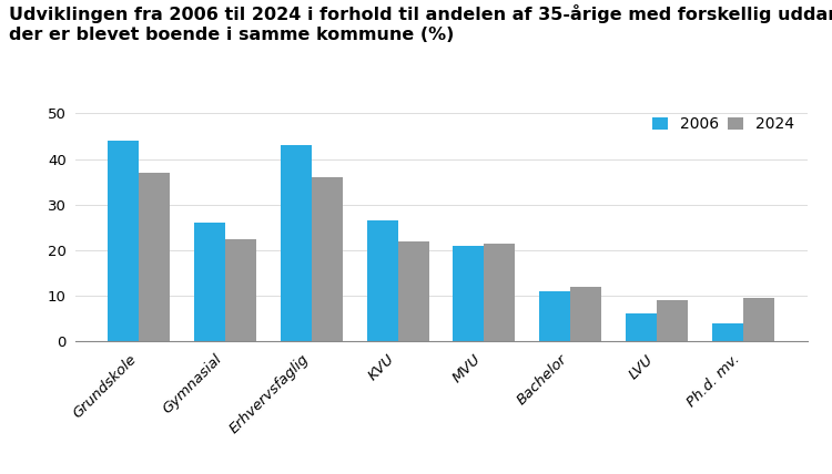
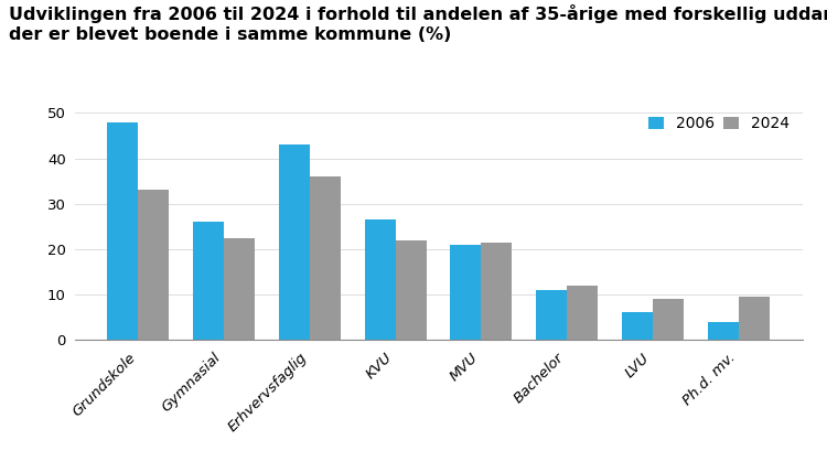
2006/Grundskole: 44.0 -> 48.0
2024/Grundskole: 37.0 -> 33.0
